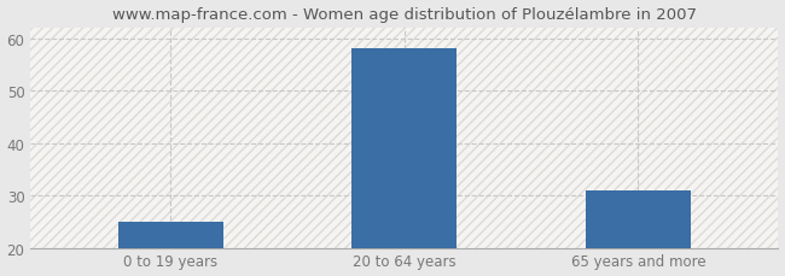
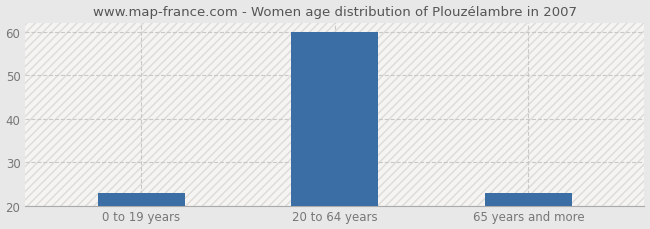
0 to 19 years: 25 -> 23
20 to 64 years: 58 -> 60
65 years and more: 31 -> 23
